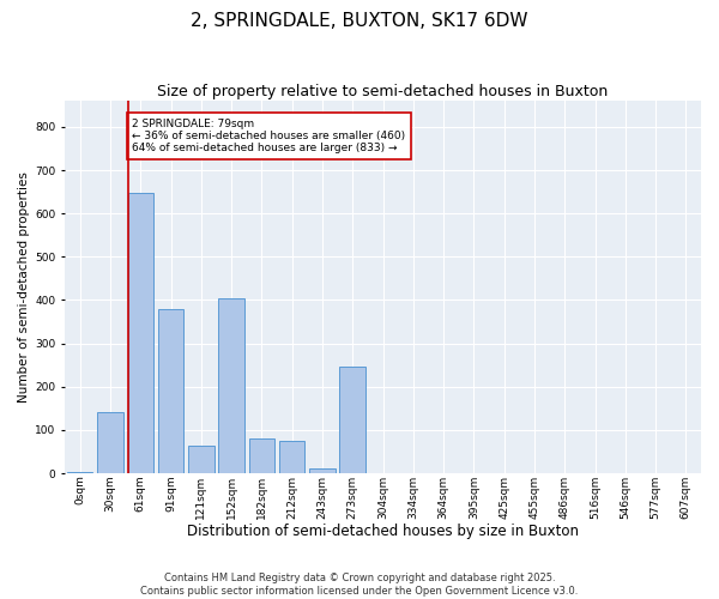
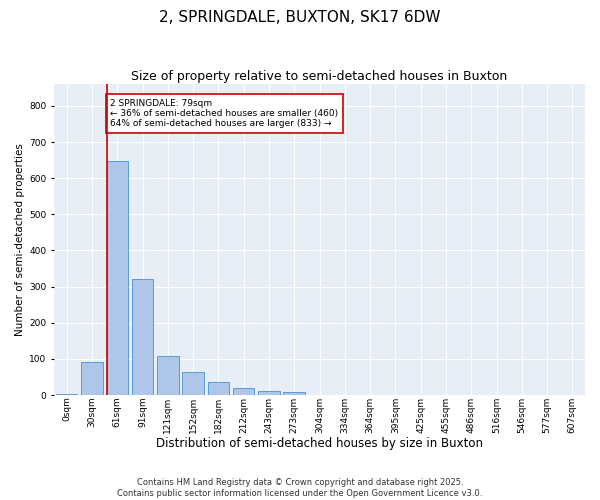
30sqm: 140 -> 92
91sqm: 380 -> 320
121sqm: 65 -> 108
152sqm: 405 -> 65
182sqm: 80 -> 35
212sqm: 75 -> 20
273sqm: 245 -> 8
